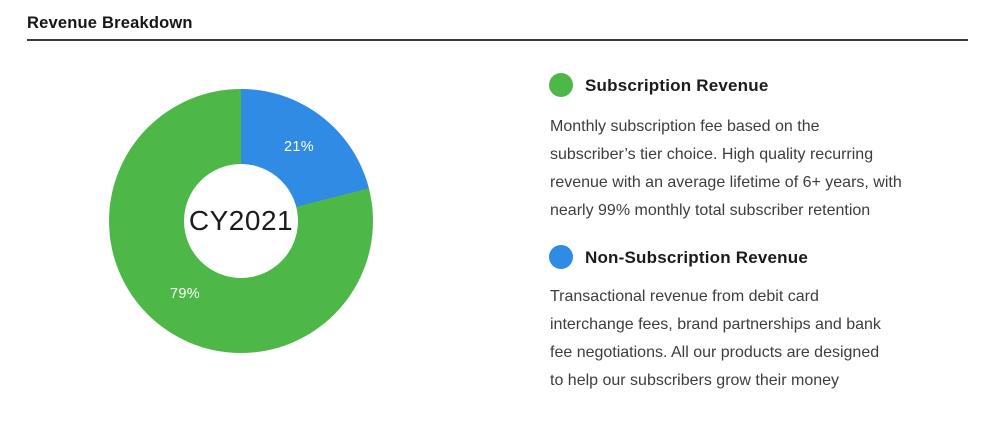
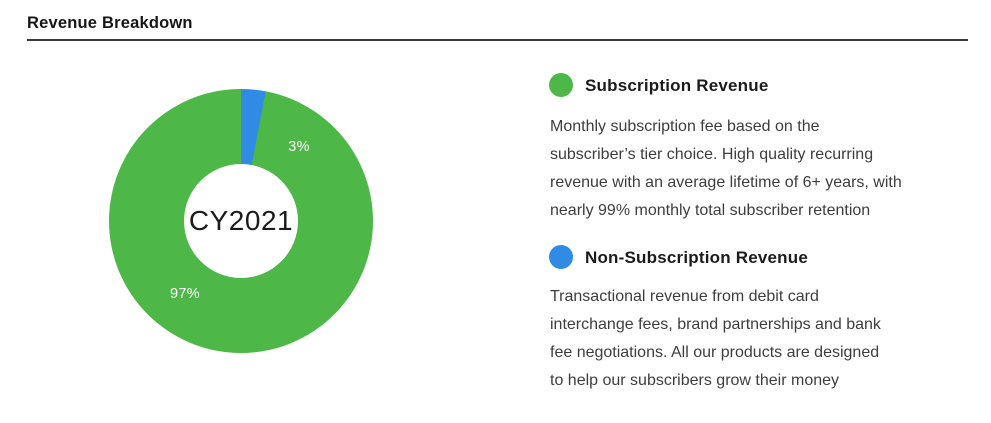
Non-Subscription Revenue: 21% -> 3%
Subscription Revenue: 79% -> 97%
